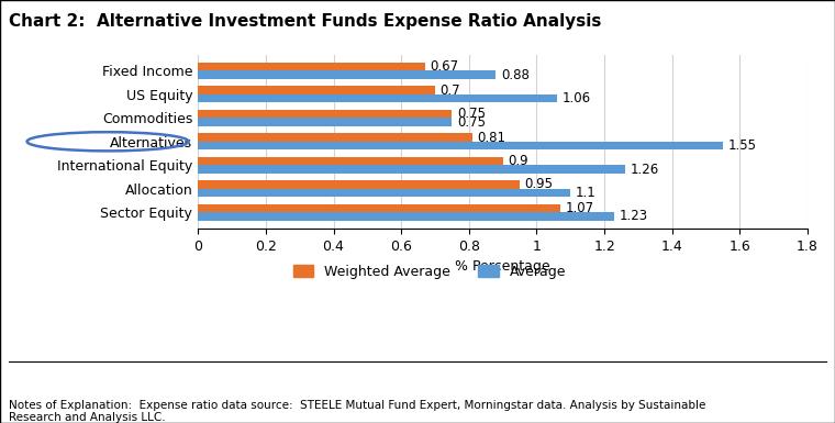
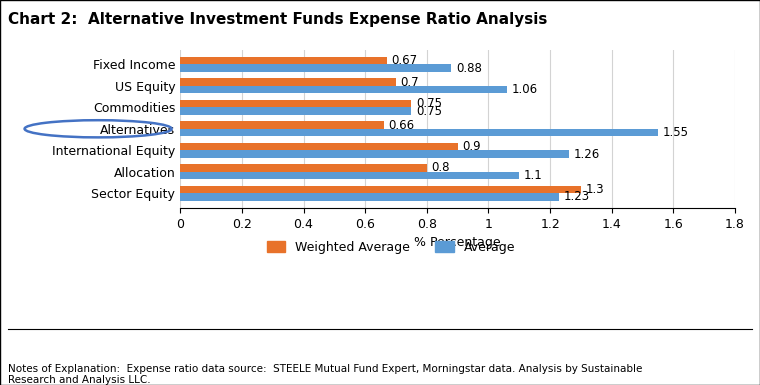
Weighted Average/Alternatives: 0.81 -> 0.66
Weighted Average/Allocation: 0.95 -> 0.8
Weighted Average/Sector Equity: 1.07 -> 1.3
